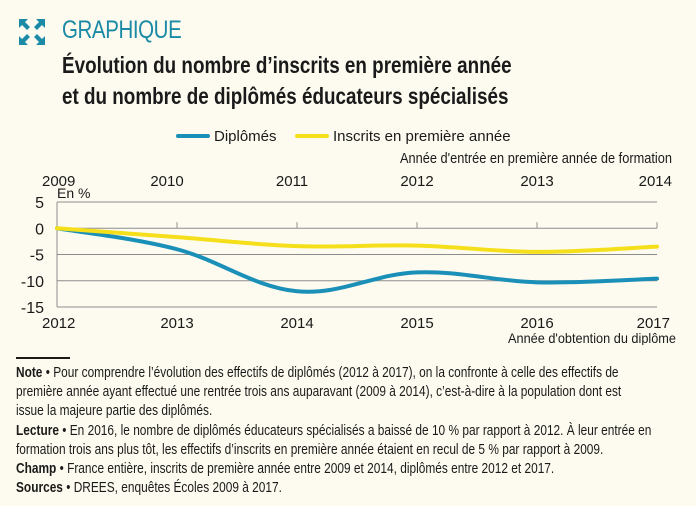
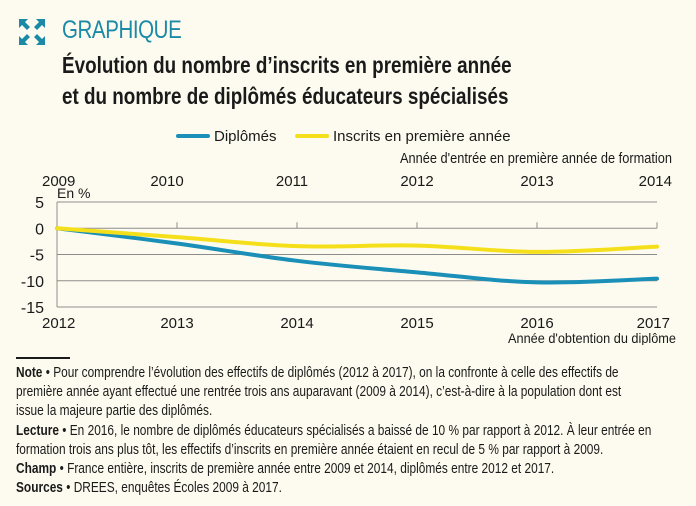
Diplômés/2013: -4 -> -3
Diplômés/2014: -12 -> -6
